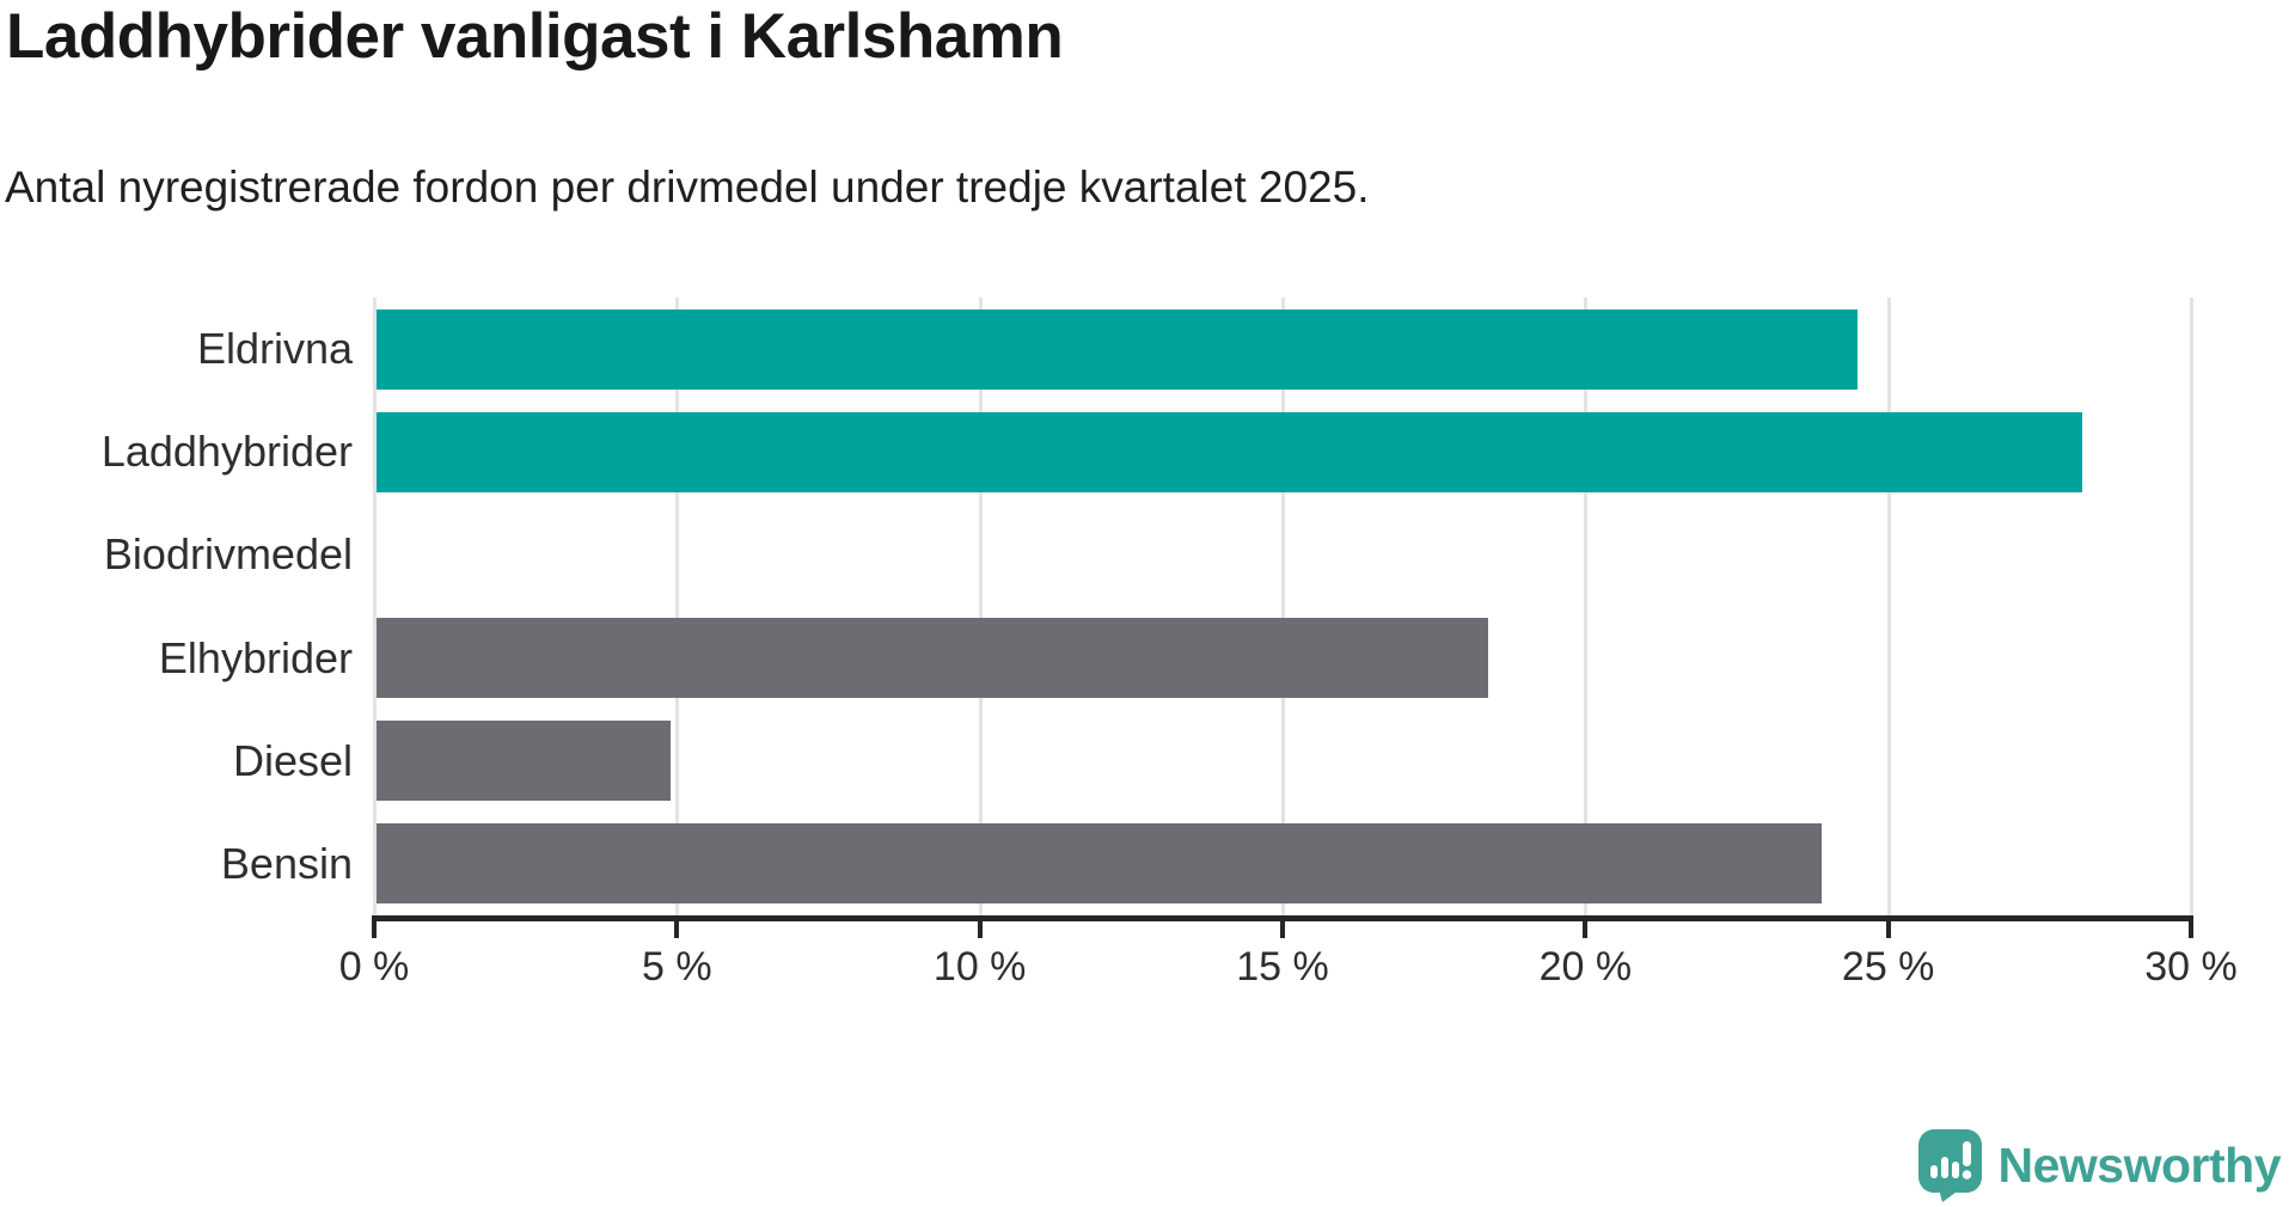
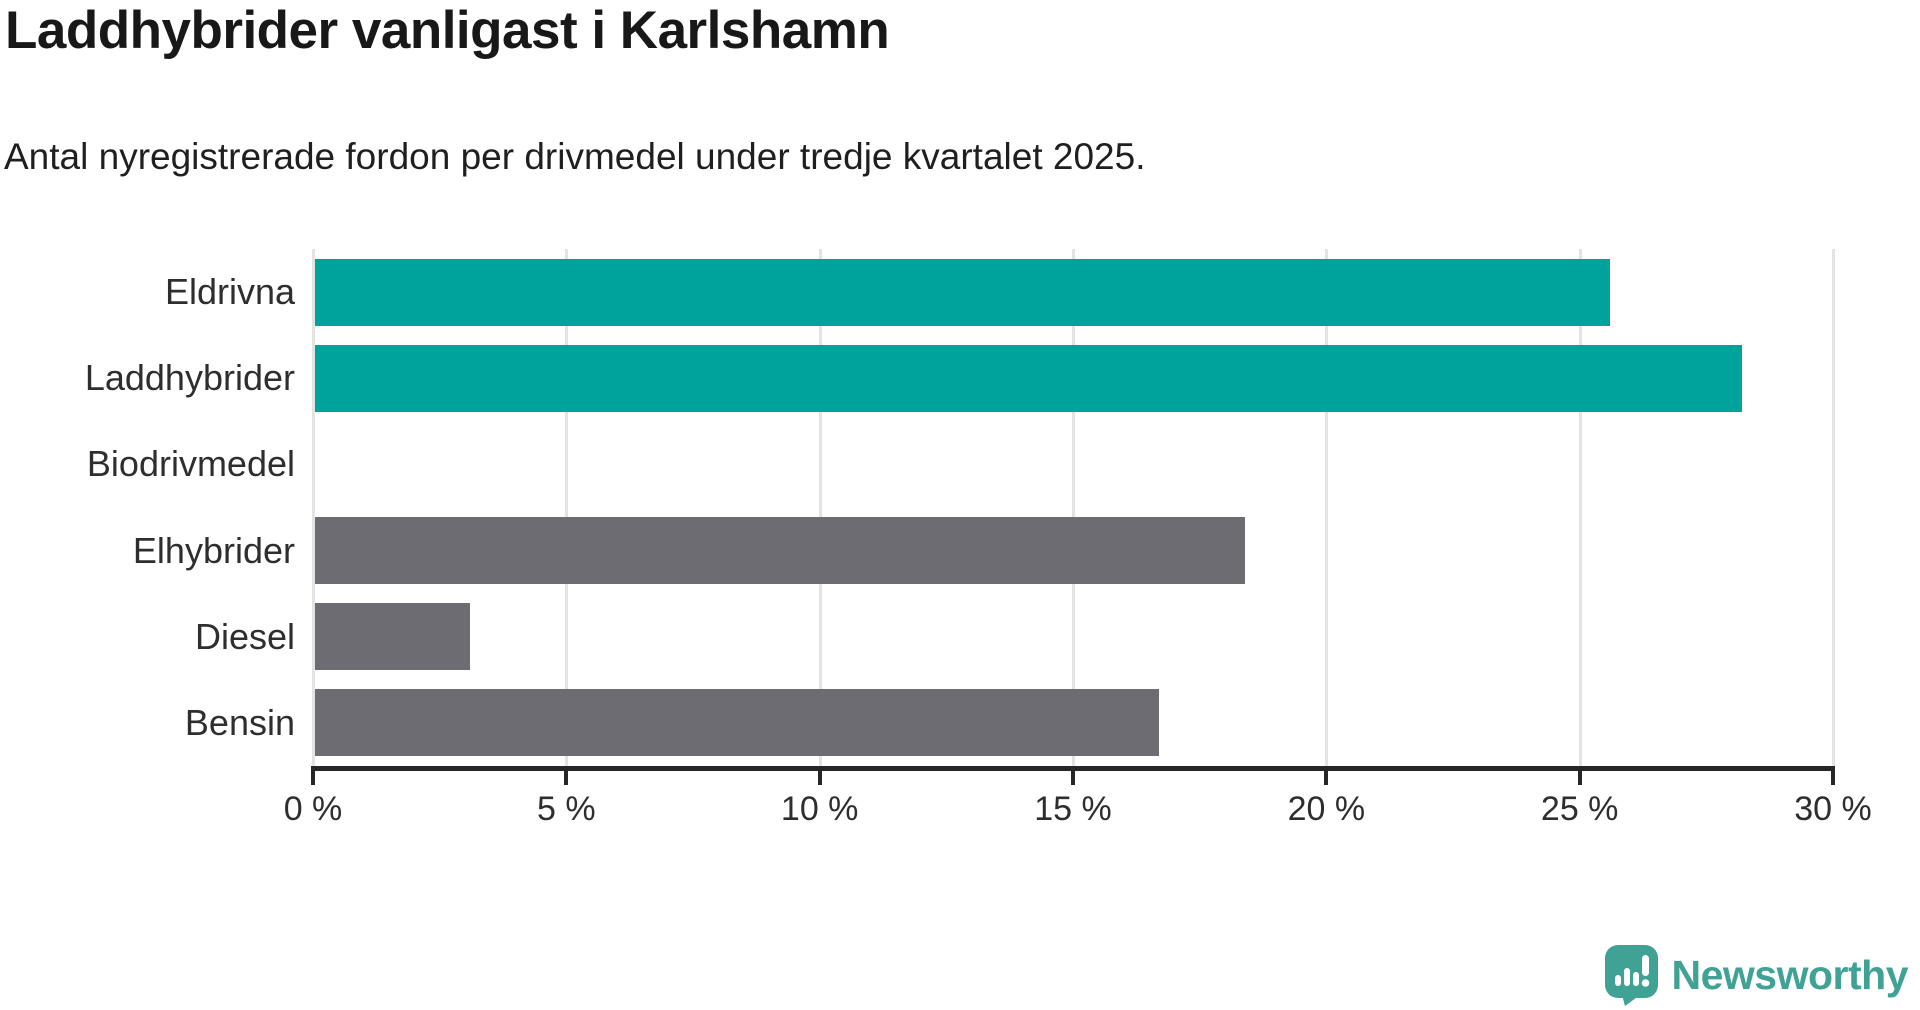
Eldrivna: 24.5% -> 25.6%
Diesel: 4.9% -> 3.1%
Bensin: 23.9% -> 16.7%
